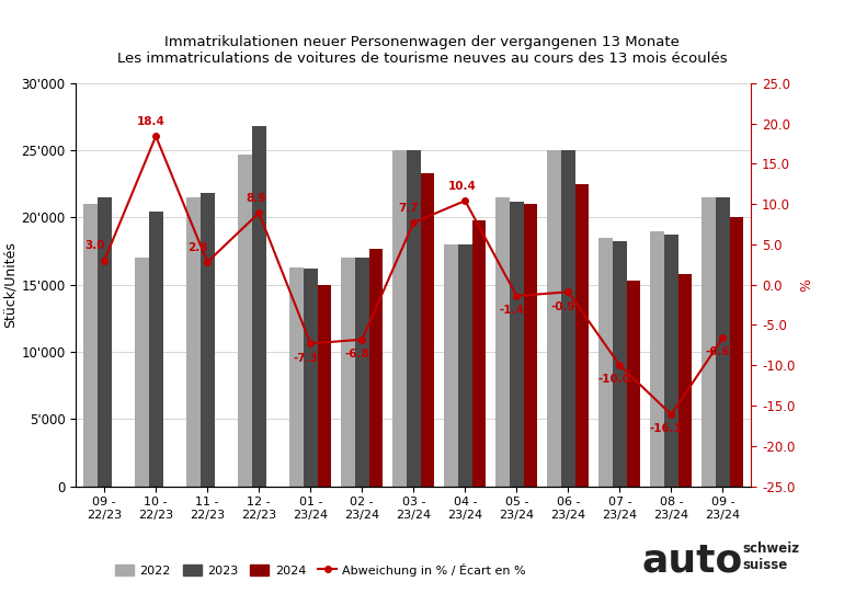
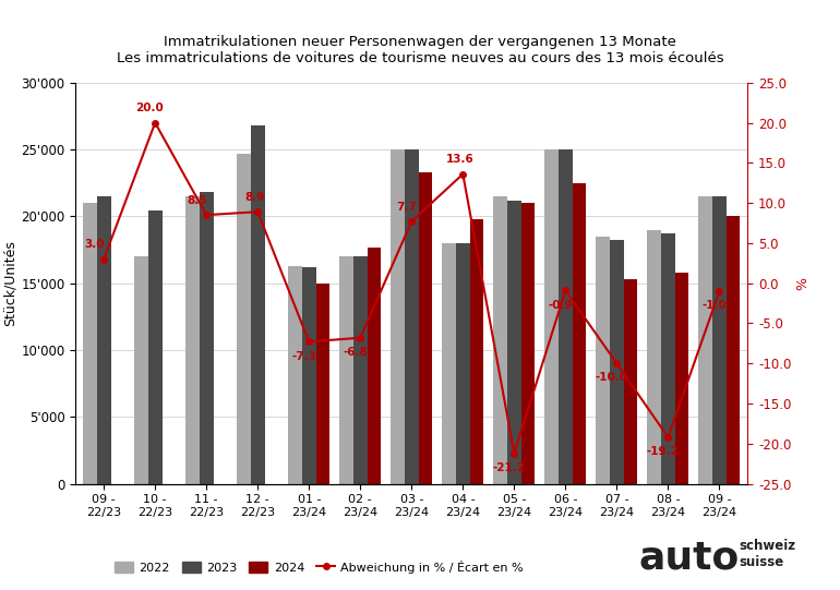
Abweichung in % / Écart en %/10 - 22/23: 18.4 -> 20.0
Abweichung in % / Écart en %/11 - 22/23: 2.8 -> 8.5
Abweichung in % / Écart en %/04 - 23/24: 10.4 -> 13.6
Abweichung in % / Écart en %/05 - 23/24: -1.4 -> -21.2
Abweichung in % / Écart en %/08 - 23/24: -16.1 -> -19.2
Abweichung in % / Écart en %/09 - 23/24: -6.6 -> -1.0
